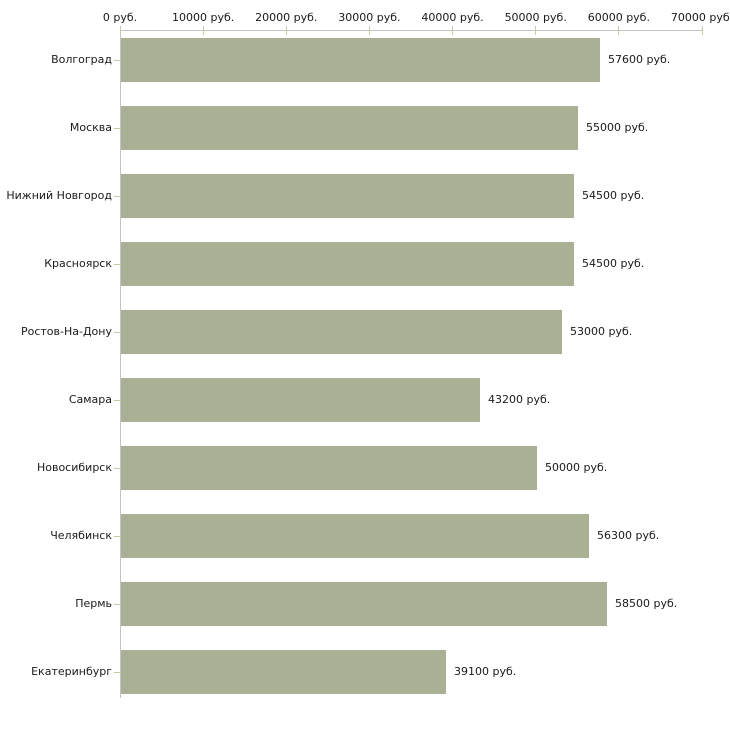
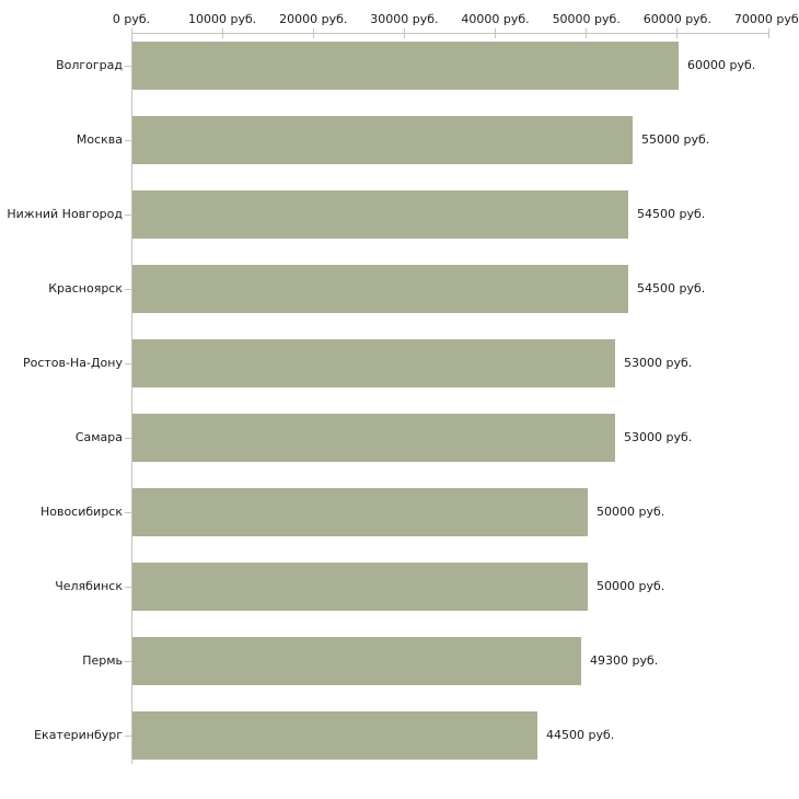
Волгоград: 57600 -> 60000
Самара: 43200 -> 53000
Челябинск: 56300 -> 50000
Пермь: 58500 -> 49300
Екатеринбург: 39100 -> 44500
